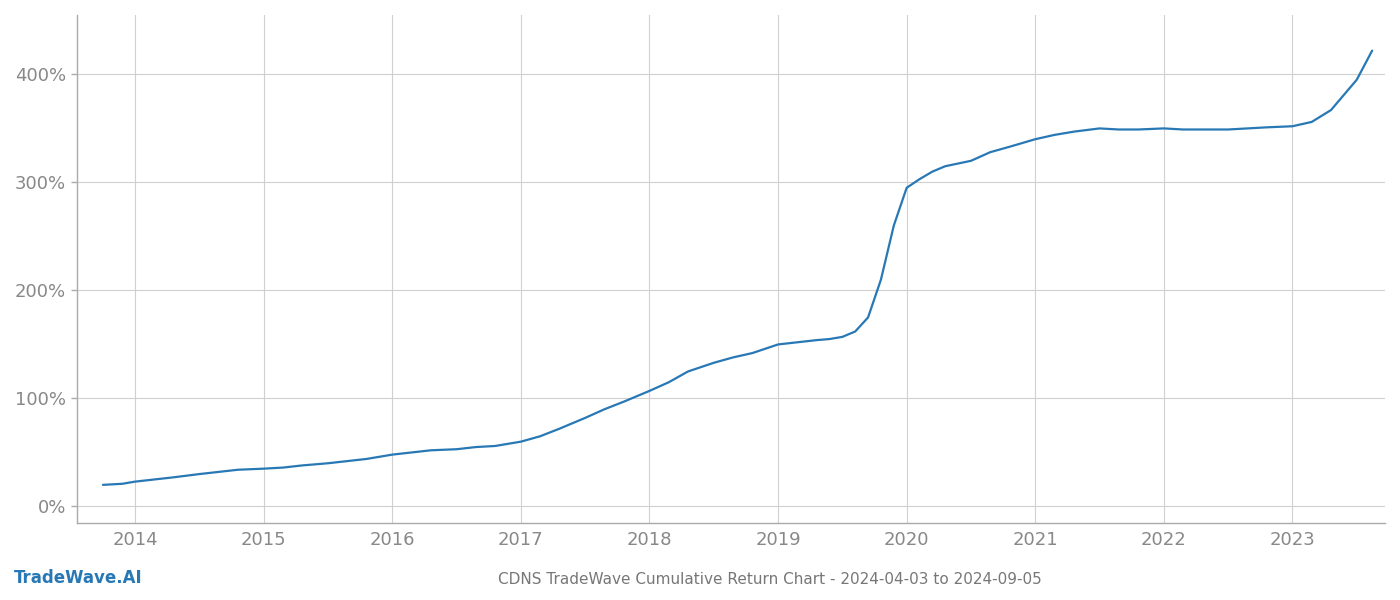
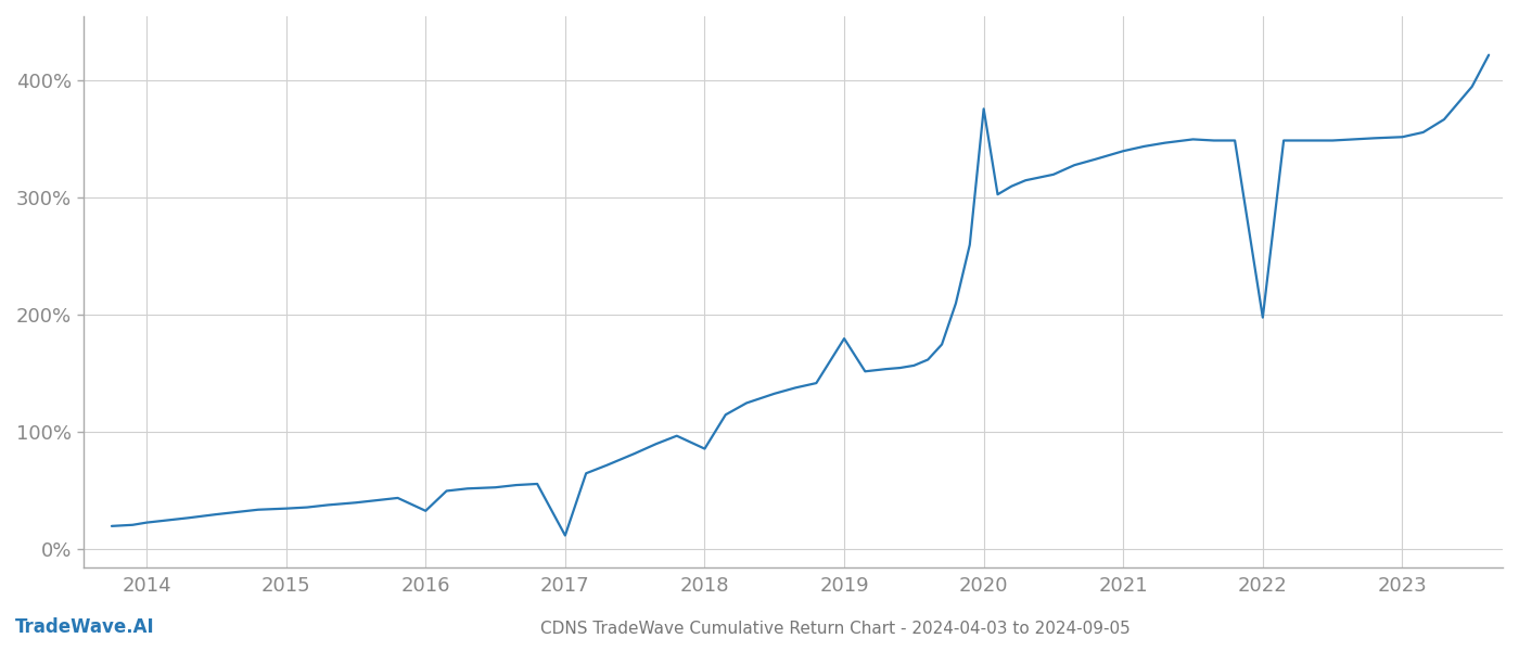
2016: 48% -> 33%
2017: 60% -> 12%
2018: 107% -> 86%
2019: 150% -> 180%
2020: 295% -> 376%
2022: 350% -> 198%
